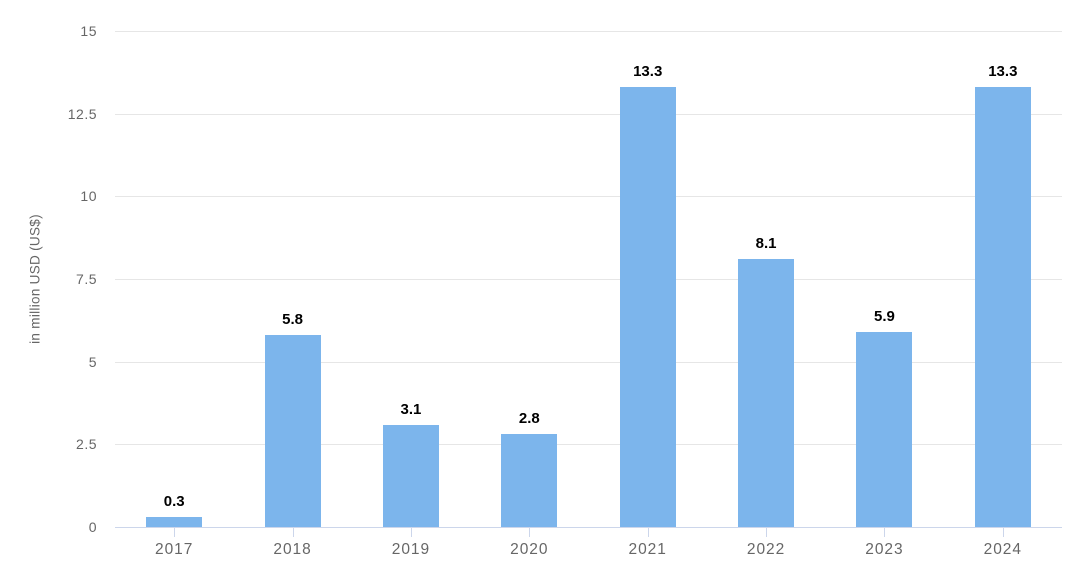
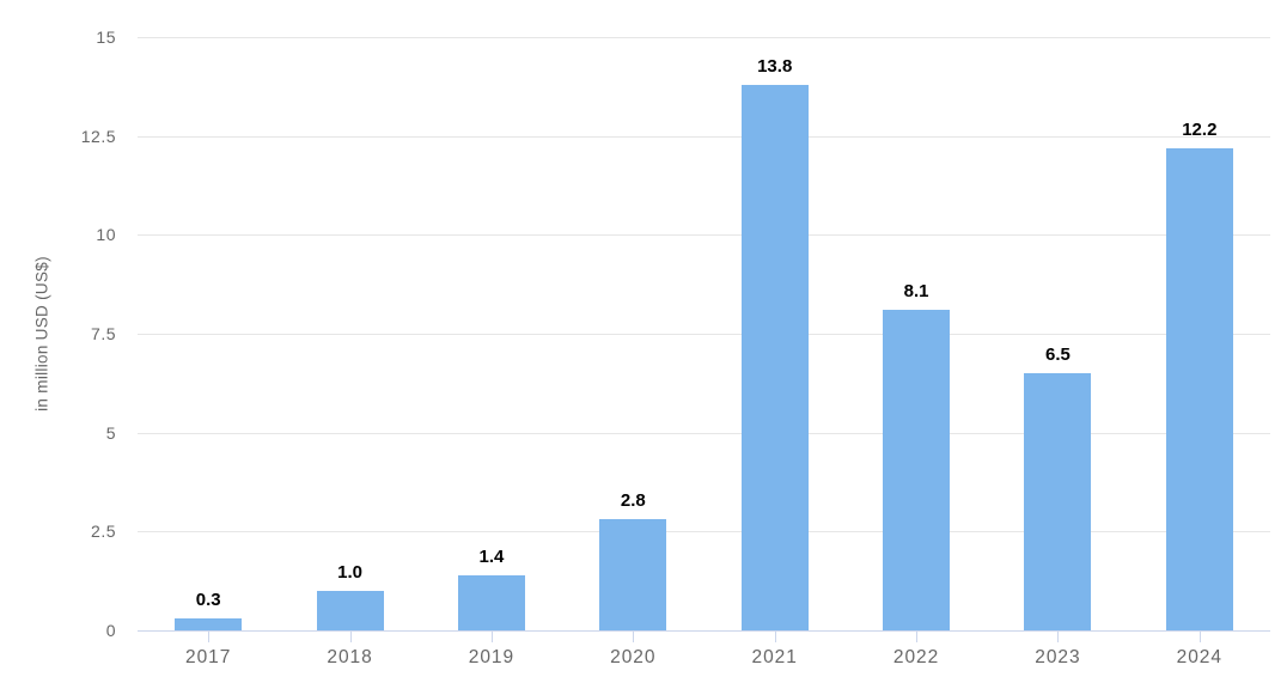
2018: 5.8 -> 1.0
2019: 3.1 -> 1.4
2021: 13.3 -> 13.8
2023: 5.9 -> 6.5
2024: 13.3 -> 12.2
